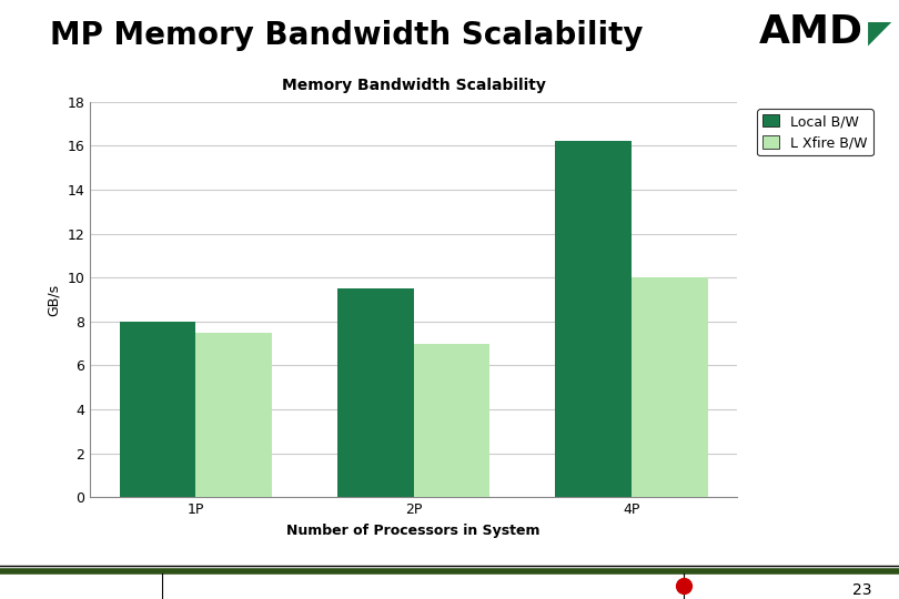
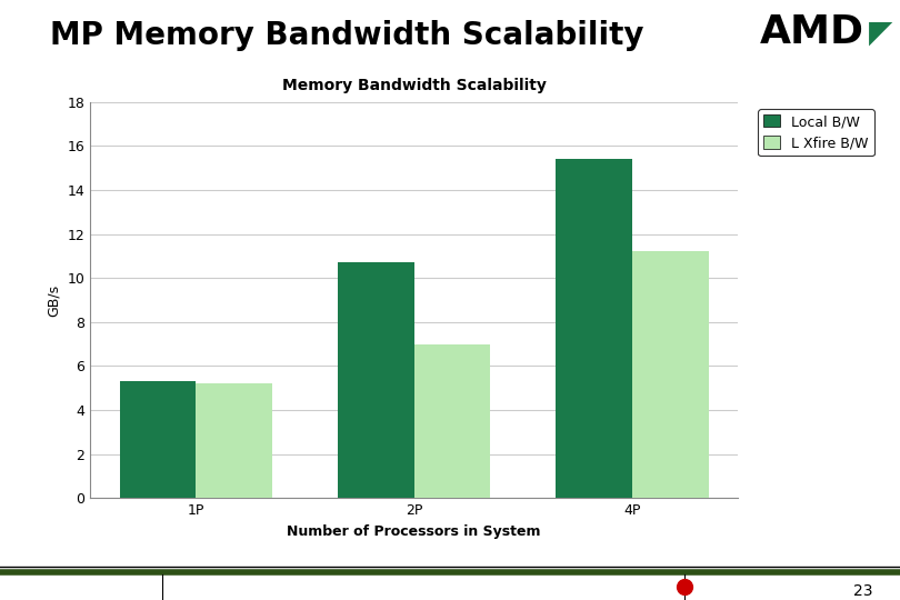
Local B/W/1P: 8.0 -> 5.3
L Xfire B/W/1P: 7.5 -> 5.2
Local B/W/2P: 9.5 -> 10.7
Local B/W/4P: 16.2 -> 15.4
L Xfire B/W/4P: 10.0 -> 11.2
